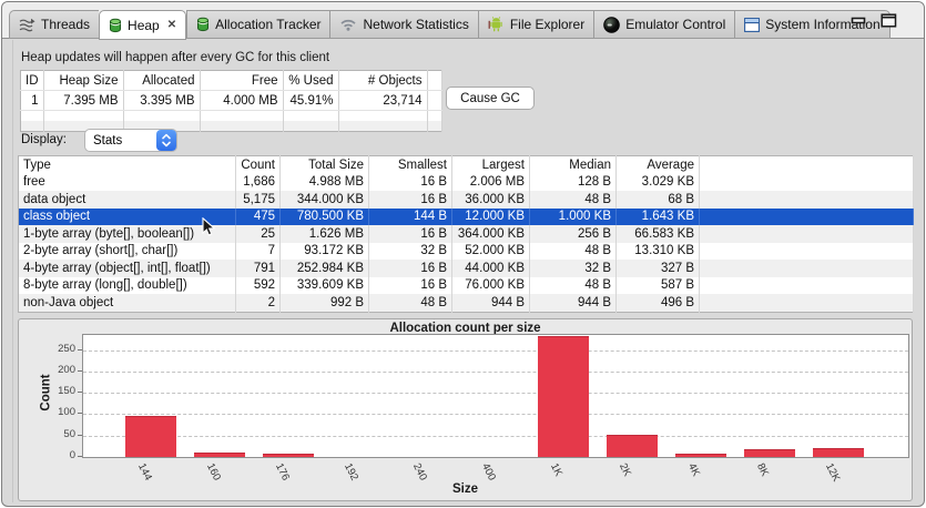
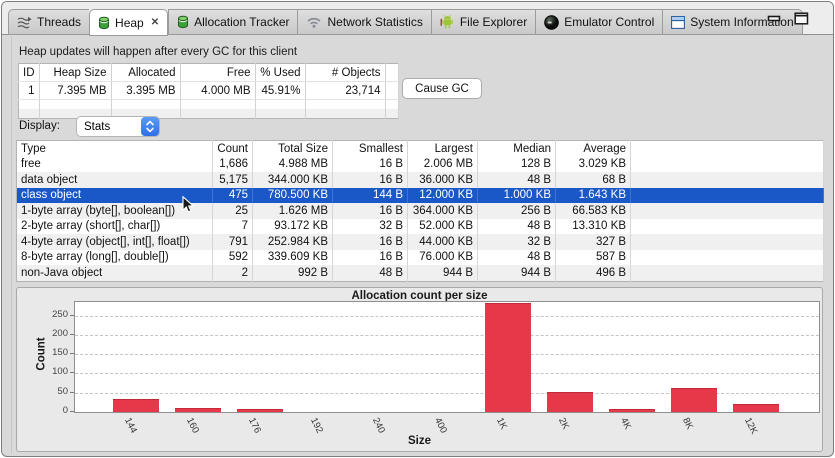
144: 90 -> 30
8K: 20 -> 60
